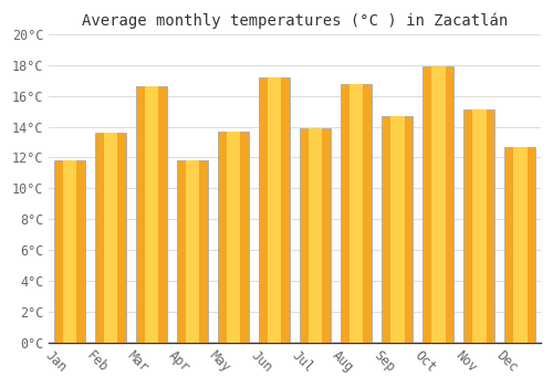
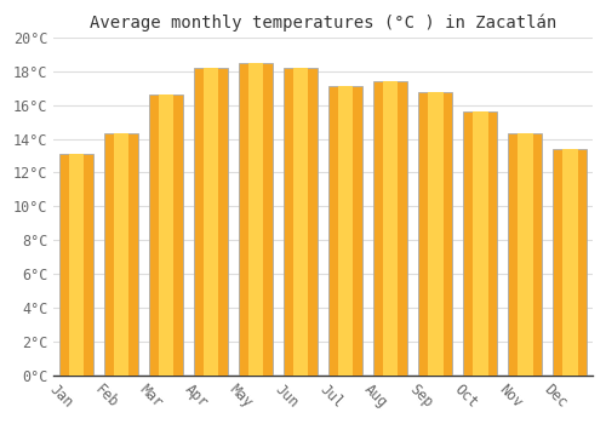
Jan: 11.8°C -> 13.1°C
Feb: 13.6°C -> 14.3°C
Apr: 11.8°C -> 18.2°C
May: 13.7°C -> 18.5°C
Jun: 17.2°C -> 18.2°C
Jul: 13.9°C -> 17.1°C
Aug: 16.8°C -> 17.4°C
Sep: 14.7°C -> 16.8°C
Oct: 17.9°C -> 15.6°C
Nov: 15.1°C -> 14.3°C
Dec: 12.7°C -> 13.4°C
